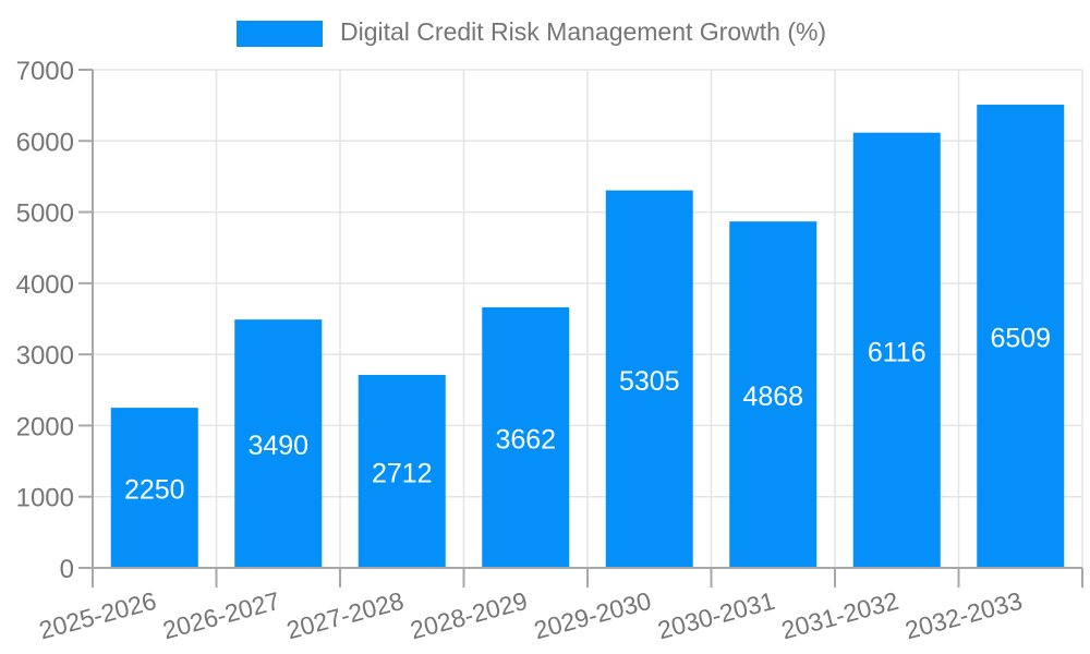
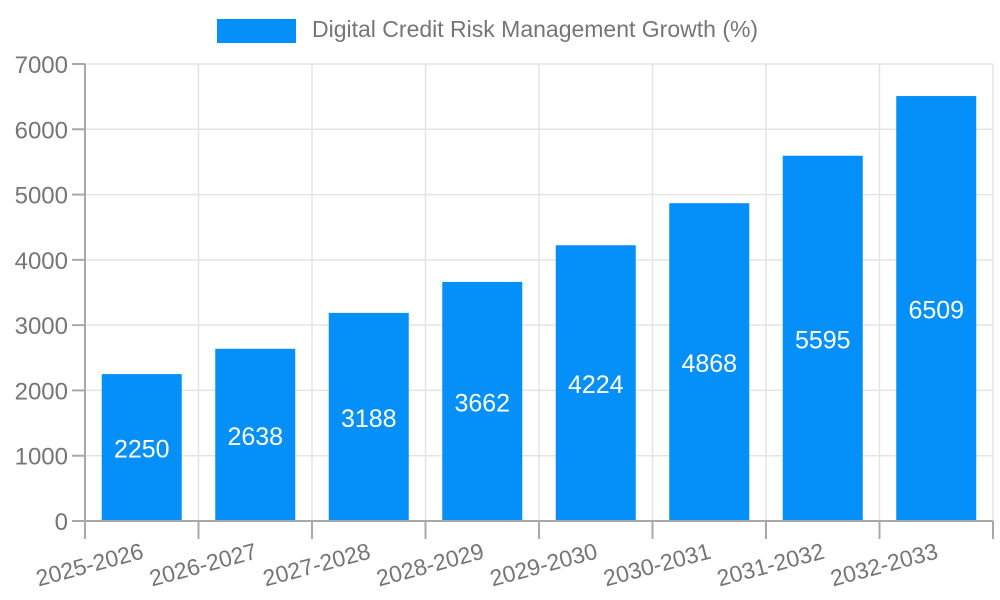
2026-2027: 3490 -> 2638
2027-2028: 2712 -> 3188
2029-2030: 5305 -> 4224
2031-2032: 6116 -> 5595
